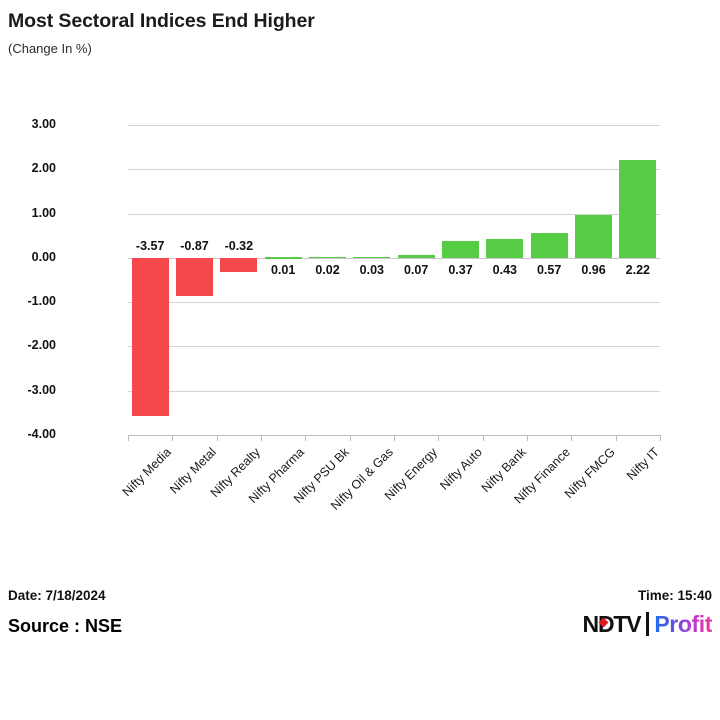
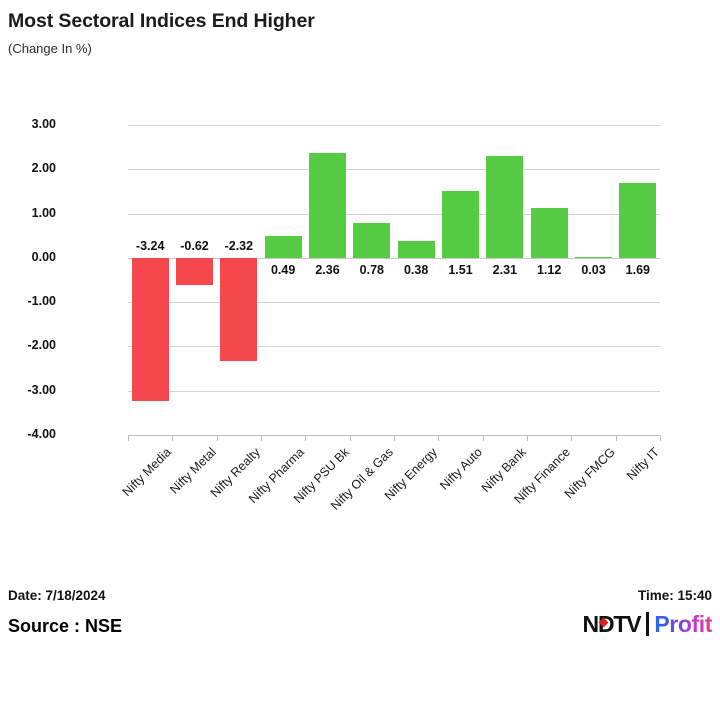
Nifty Media: -3.57 -> -3.24
Nifty Metal: -0.87 -> -0.62
Nifty Realty: -0.32 -> -2.32
Nifty Pharma: 0.01 -> 0.49
Nifty PSU Bk: 0.02 -> 2.36
Nifty Oil & Gas: 0.03 -> 0.78
Nifty Energy: 0.07 -> 0.38
Nifty Auto: 0.37 -> 1.51
Nifty Bank: 0.43 -> 2.31
Nifty Finance: 0.57 -> 1.12
Nifty FMCG: 0.96 -> 0.03
Nifty IT: 2.22 -> 1.69
